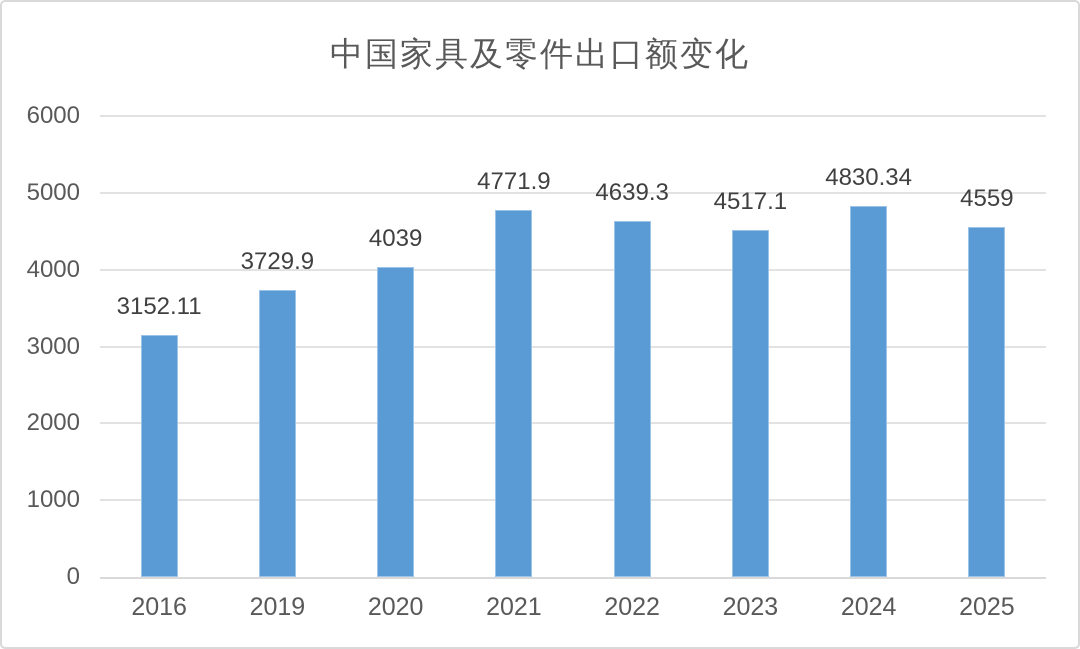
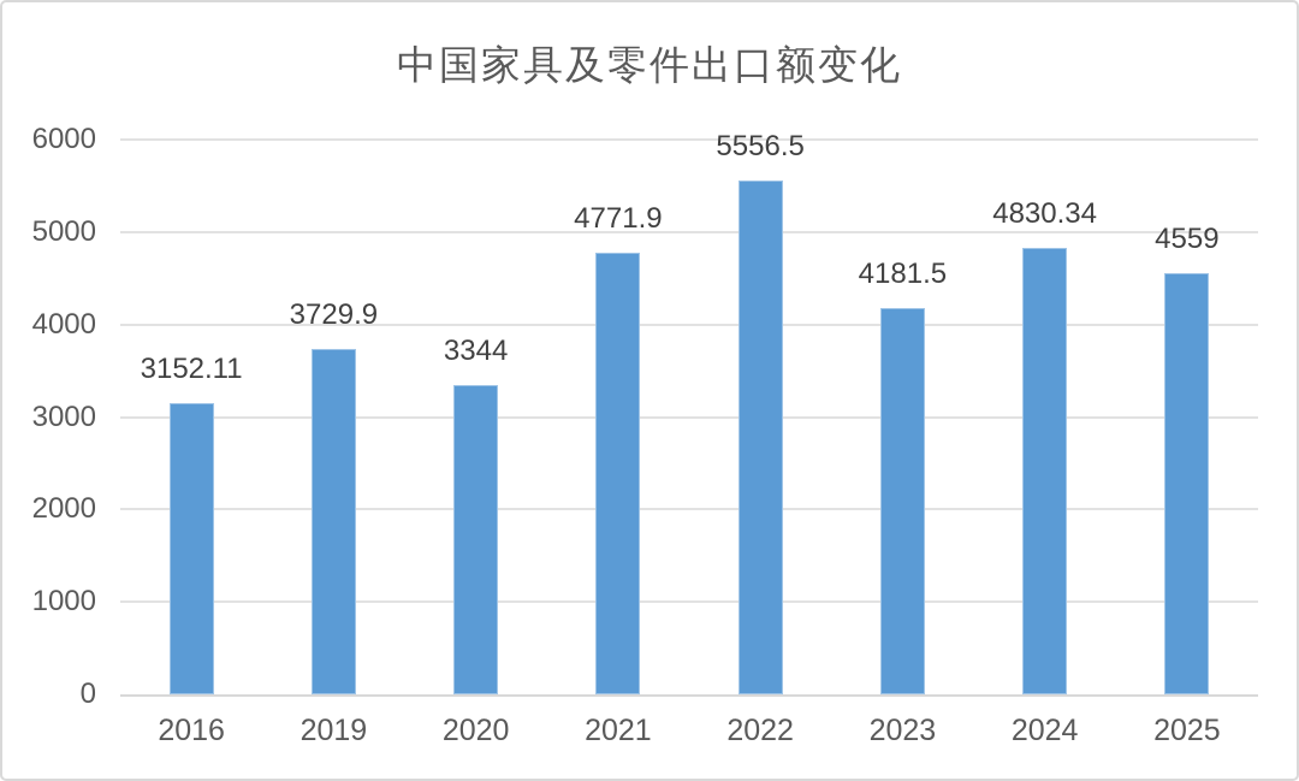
2020: 4039 -> 3344
2022: 4639.3 -> 5556.5
2023: 4517.1 -> 4181.5
